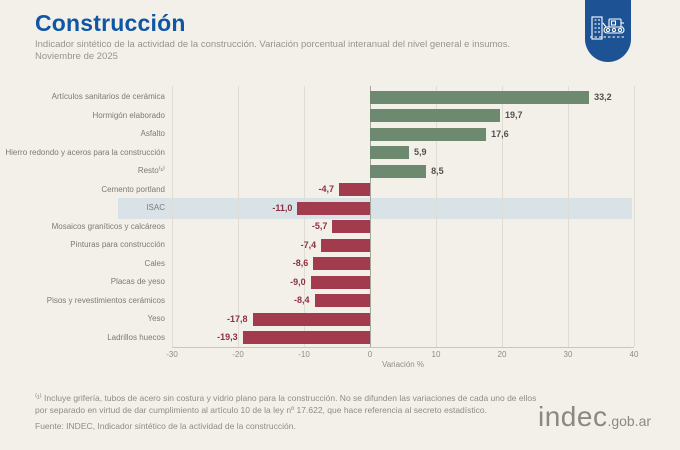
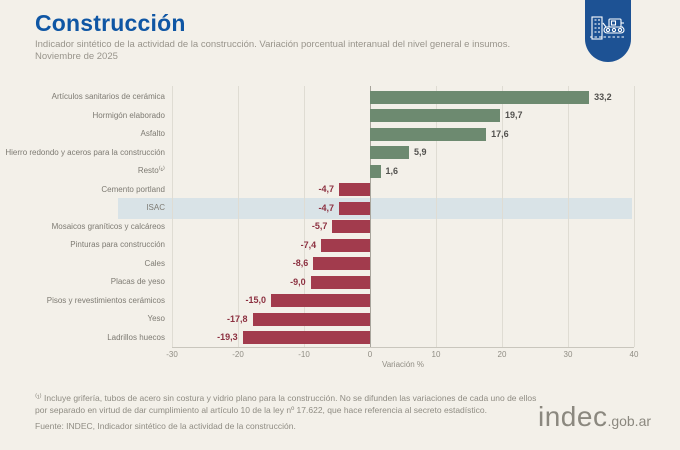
Resto⁽¹⁾: 8,5 -> 1,6
ISAC: -11,0 -> -4,7
Pisos y revestimientos cerámicos: -8,4 -> -15,0
